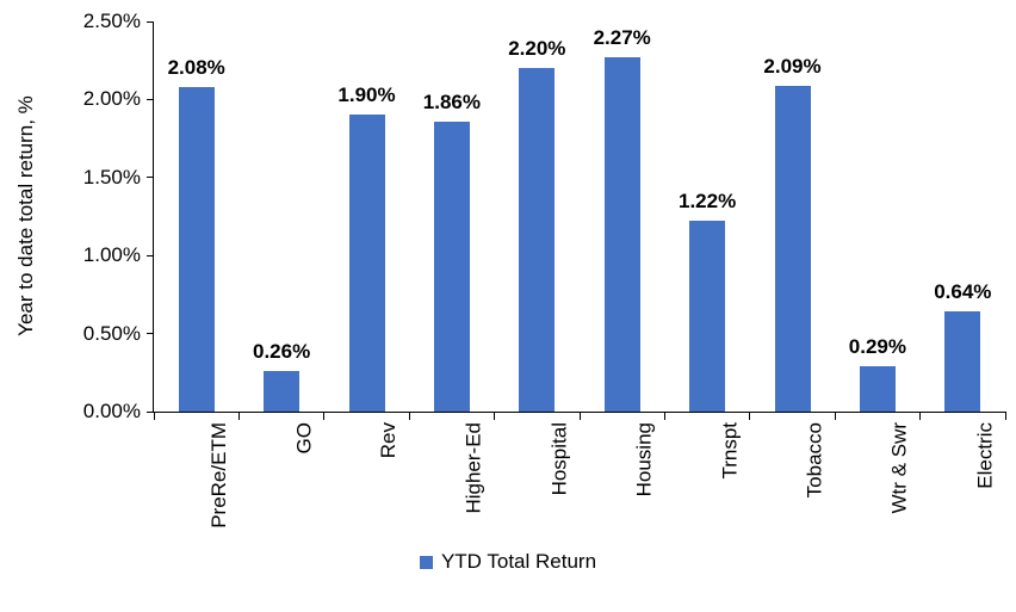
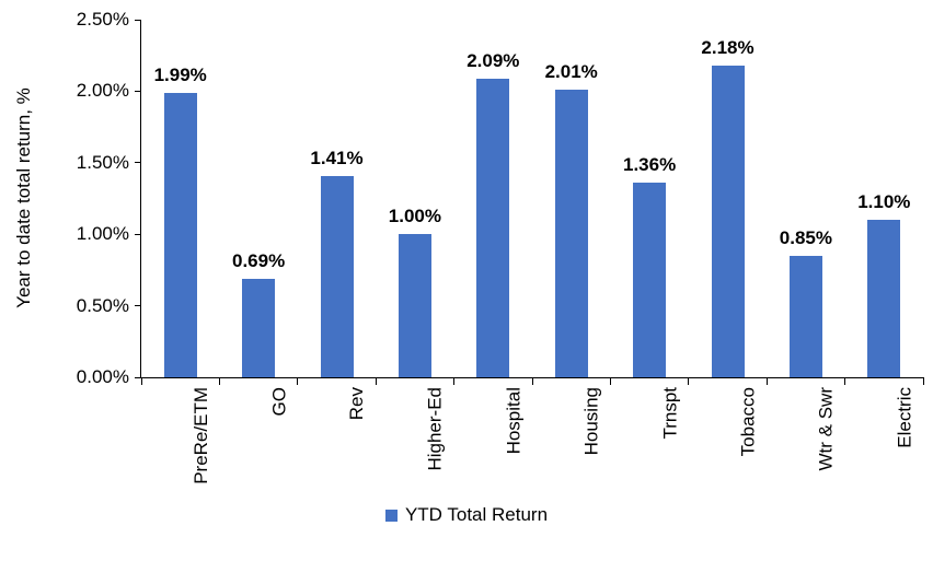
PreRe/ETM: 2.08% -> 1.99%
GO: 0.26% -> 0.69%
Rev: 1.90% -> 1.41%
Higher-Ed: 1.86% -> 1.00%
Hospital: 2.20% -> 2.09%
Housing: 2.27% -> 2.01%
Trnspt: 1.22% -> 1.36%
Tobacco: 2.09% -> 2.18%
Wtr & Swr: 0.29% -> 0.85%
Electric: 0.64% -> 1.10%
